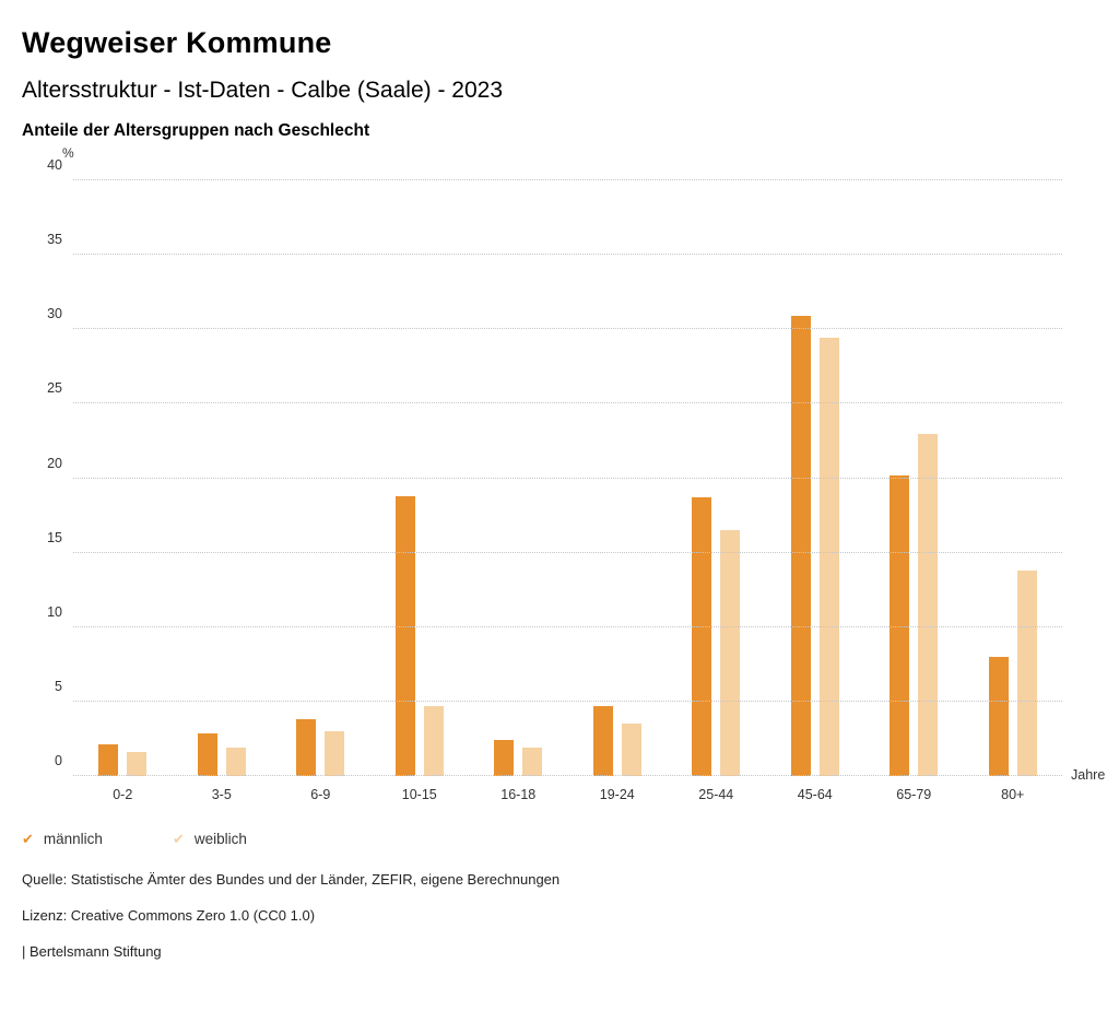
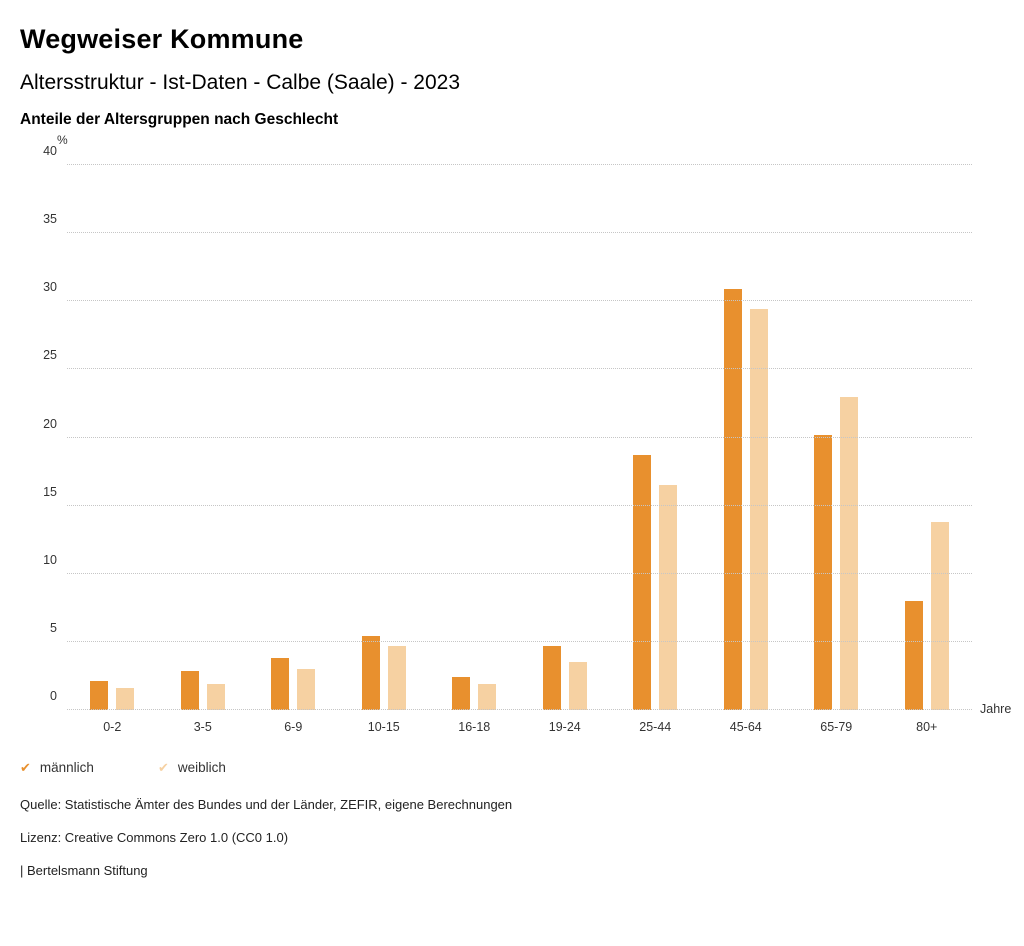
männlich/10-15: 18.8 -> 5.4
